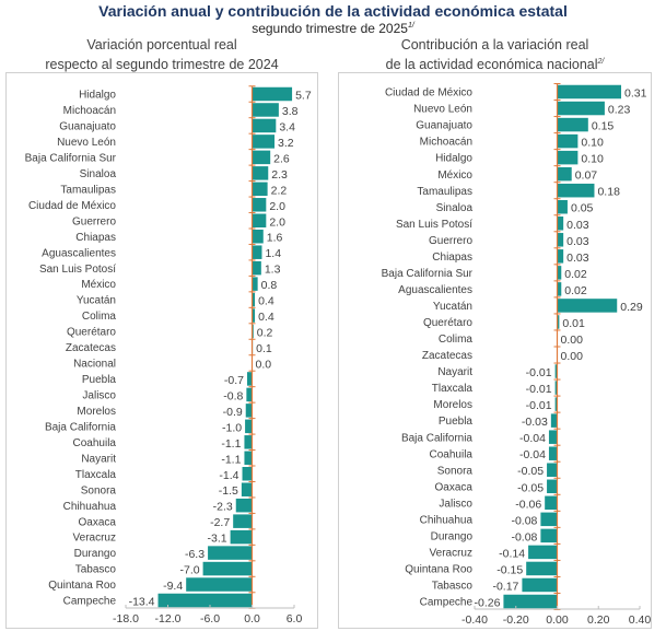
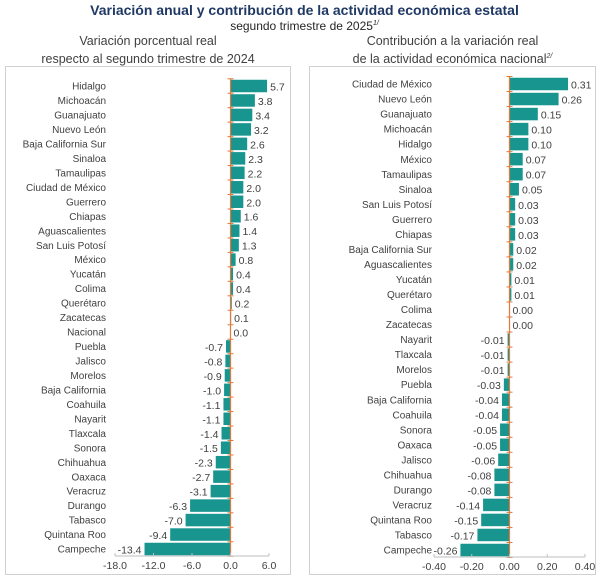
Contribución a la variación real/Nuevo León: 0.23 -> 0.26
Contribución a la variación real/Tamaulipas: 0.18 -> 0.07
Contribución a la variación real/Yucatán: 0.29 -> 0.01
